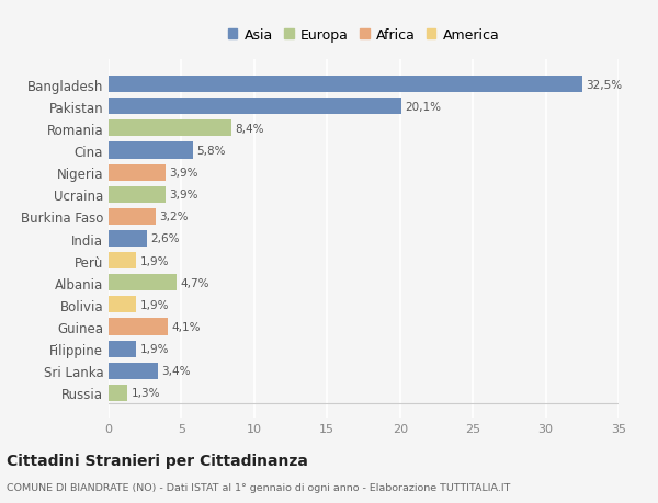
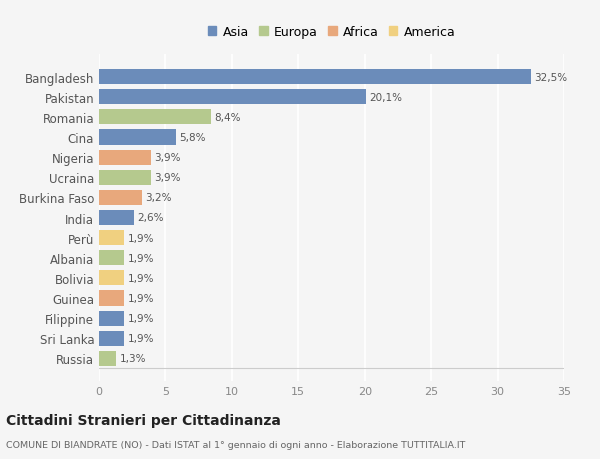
Albania: 4,7% -> 1,9%
Guinea: 4,1% -> 1,9%
Sri Lanka: 3,4% -> 1,9%
